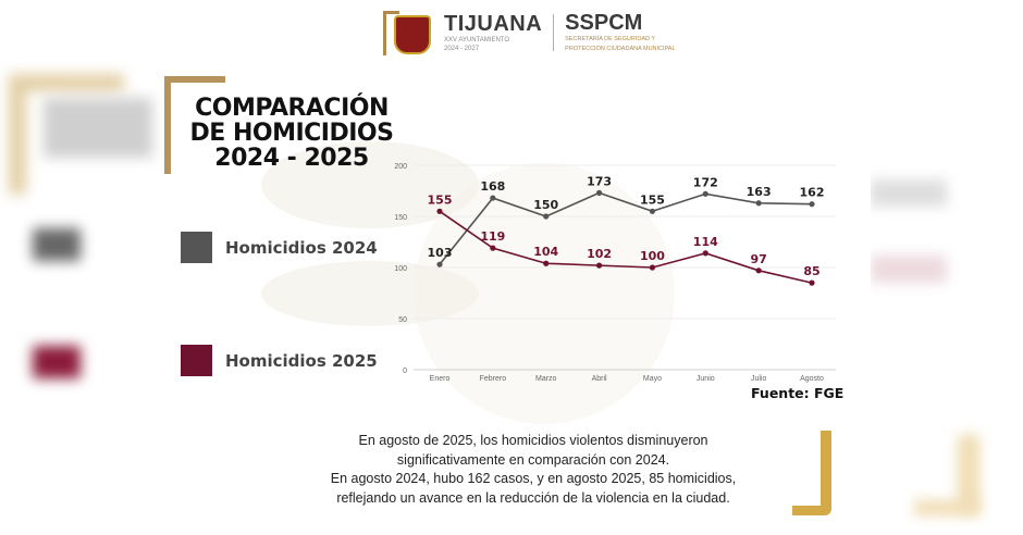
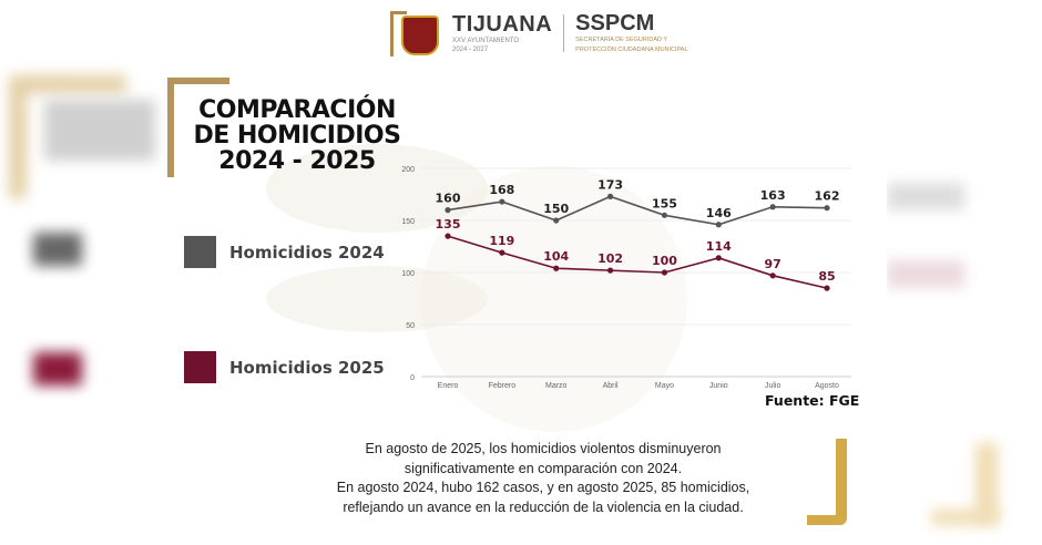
Homicidios 2024/Enero: 103 -> 160
Homicidios 2025/Enero: 155 -> 135
Homicidios 2024/Junio: 172 -> 146
